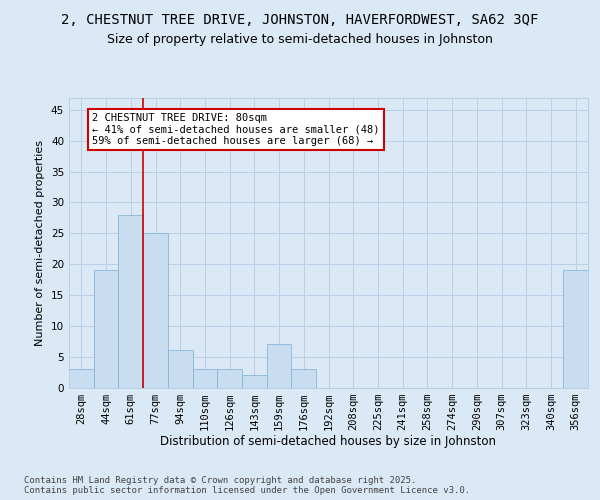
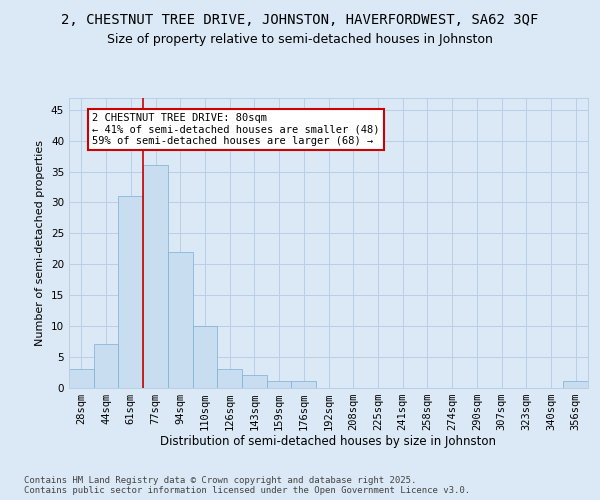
44sqm: 19 -> 7
61sqm: 28 -> 31
77sqm: 25 -> 36
94sqm: 6 -> 22
110sqm: 3 -> 10
159sqm: 7 -> 1
176sqm: 3 -> 1
356sqm: 19 -> 1
